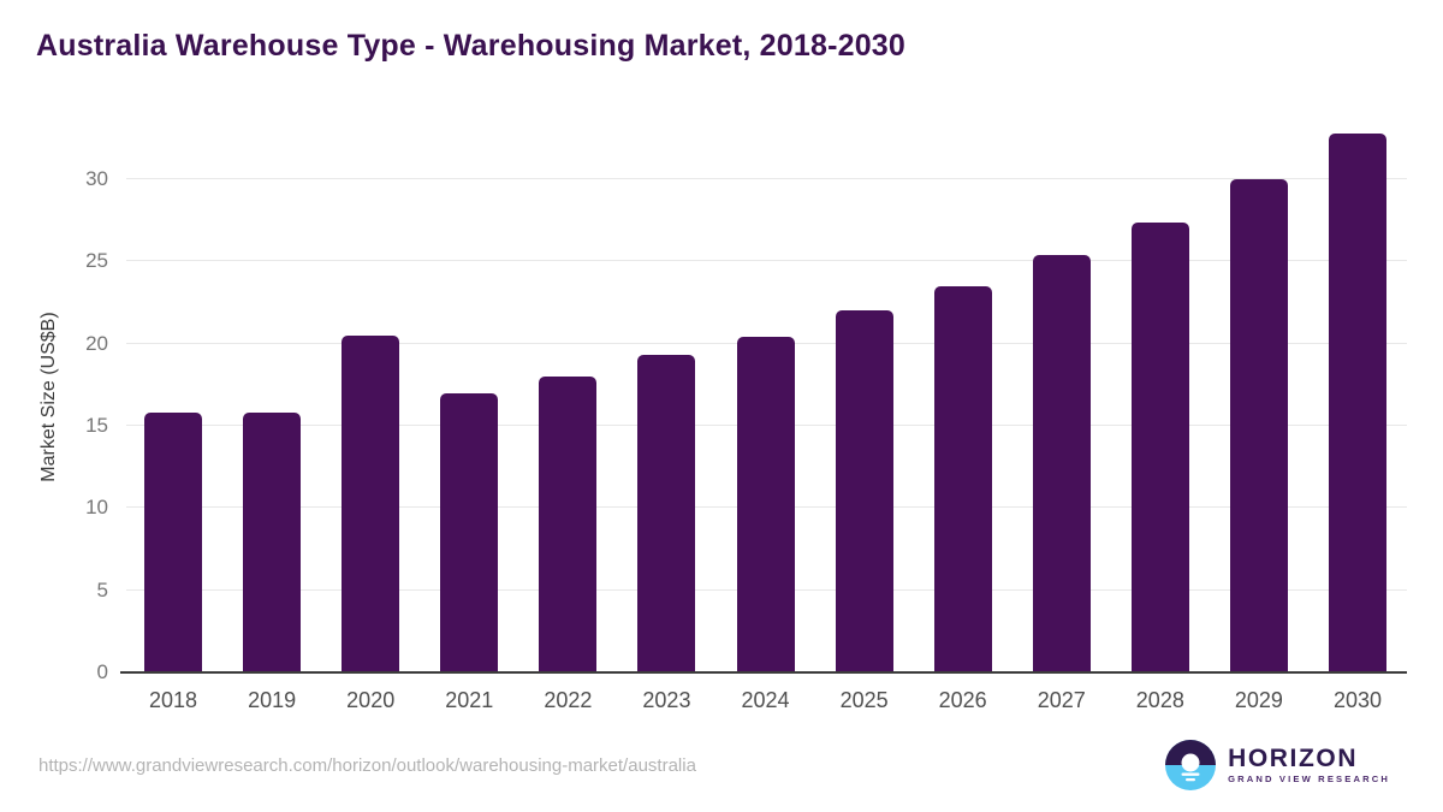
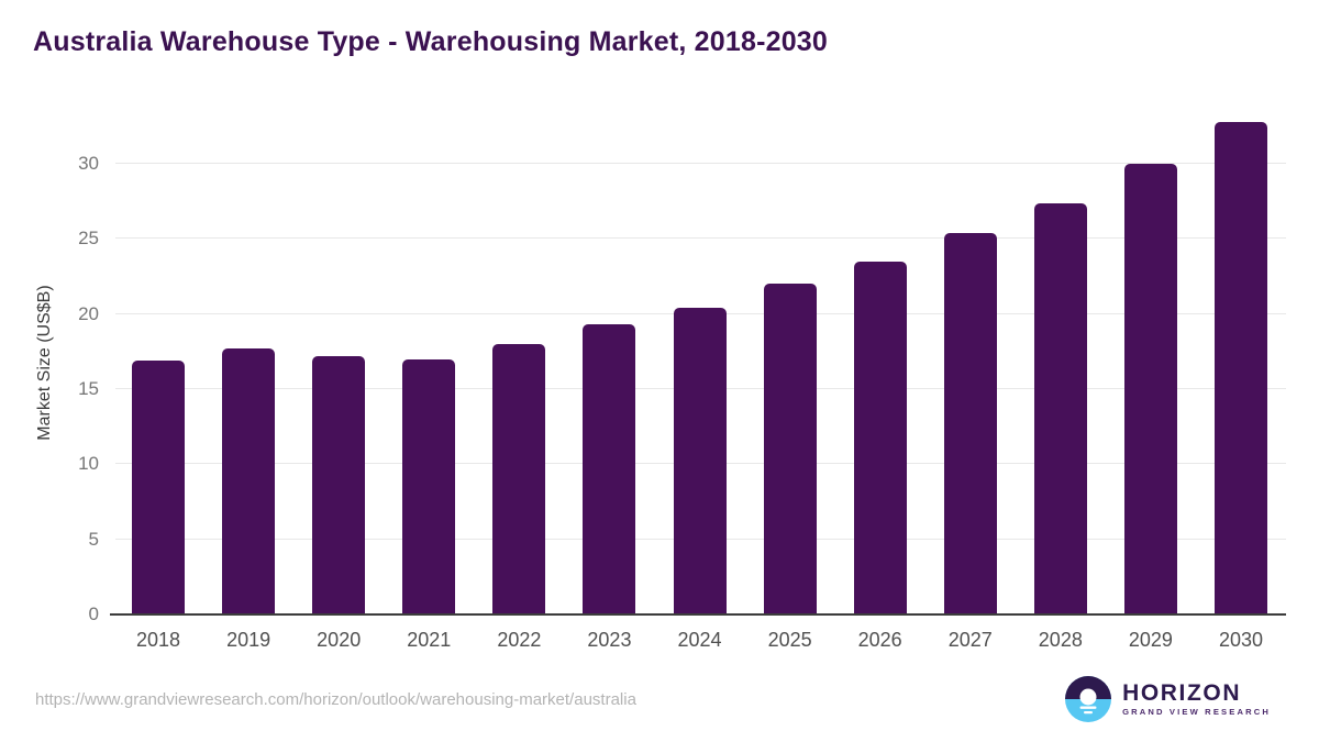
2018: 15.8 -> 16.9
2019: 15.8 -> 17.7
2020: 20.5 -> 17.2
